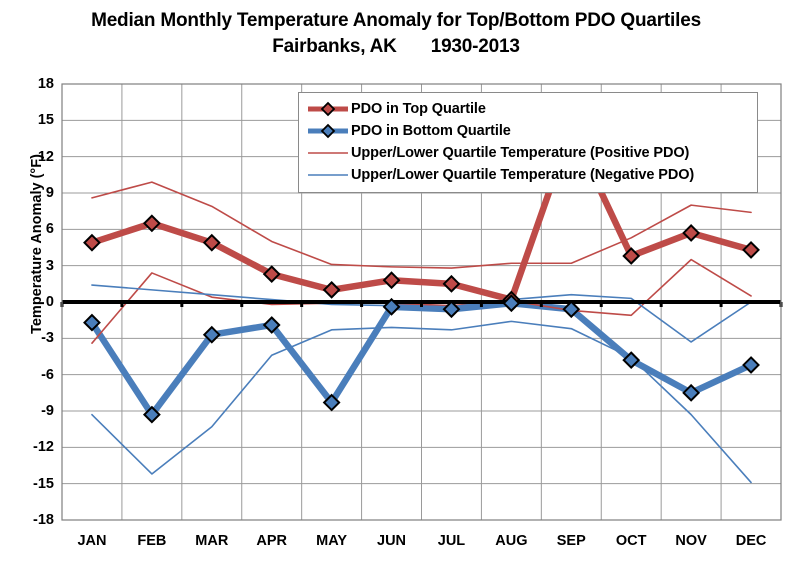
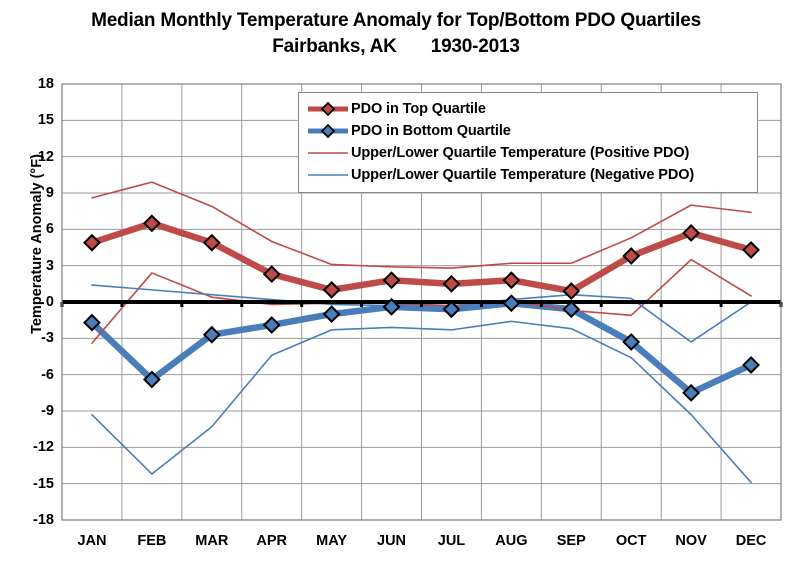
PDO in Bottom Quartile/FEB: -9.3 -> -6.4
PDO in Bottom Quartile/MAY: -8.3 -> -1.0
PDO in Top Quartile/AUG: 0.2 -> 1.8
PDO in Top Quartile/SEP: 14.3 -> 0.9
PDO in Bottom Quartile/OCT: -4.8 -> -3.3
